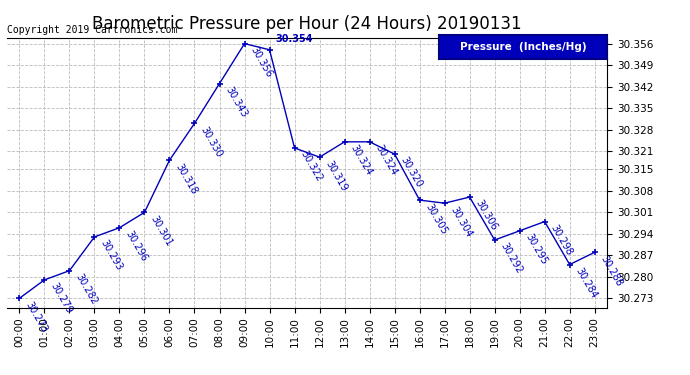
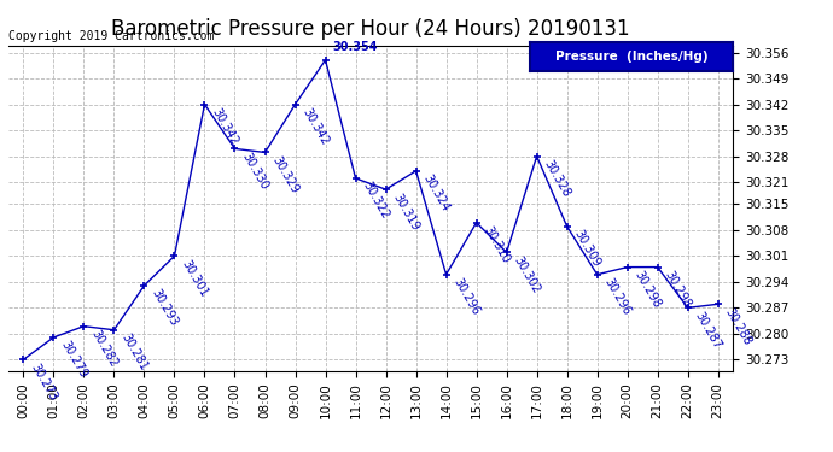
03:00: 30.293 -> 30.281
04:00: 30.296 -> 30.293
06:00: 30.318 -> 30.342
08:00: 30.343 -> 30.329
09:00: 30.356 -> 30.342
14:00: 30.324 -> 30.296
15:00: 30.320 -> 30.310
16:00: 30.305 -> 30.302
17:00: 30.304 -> 30.328
18:00: 30.306 -> 30.309
19:00: 30.292 -> 30.296
20:00: 30.295 -> 30.298
22:00: 30.284 -> 30.287
